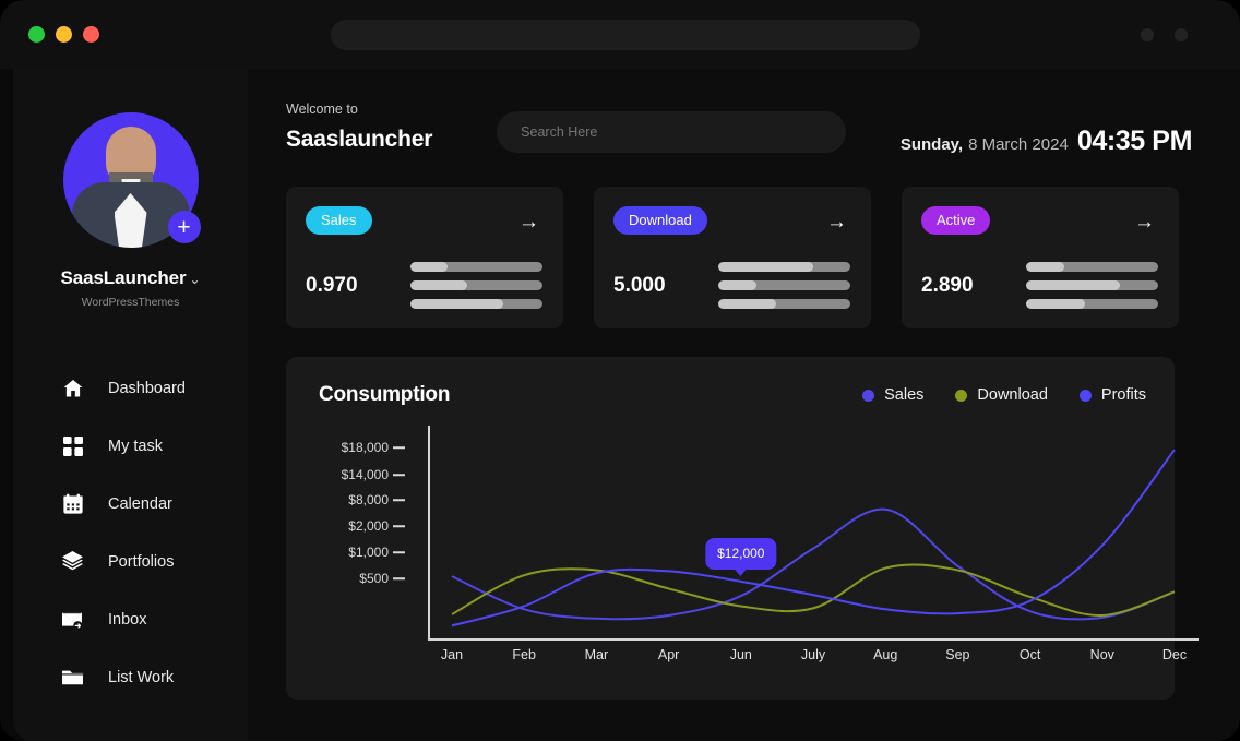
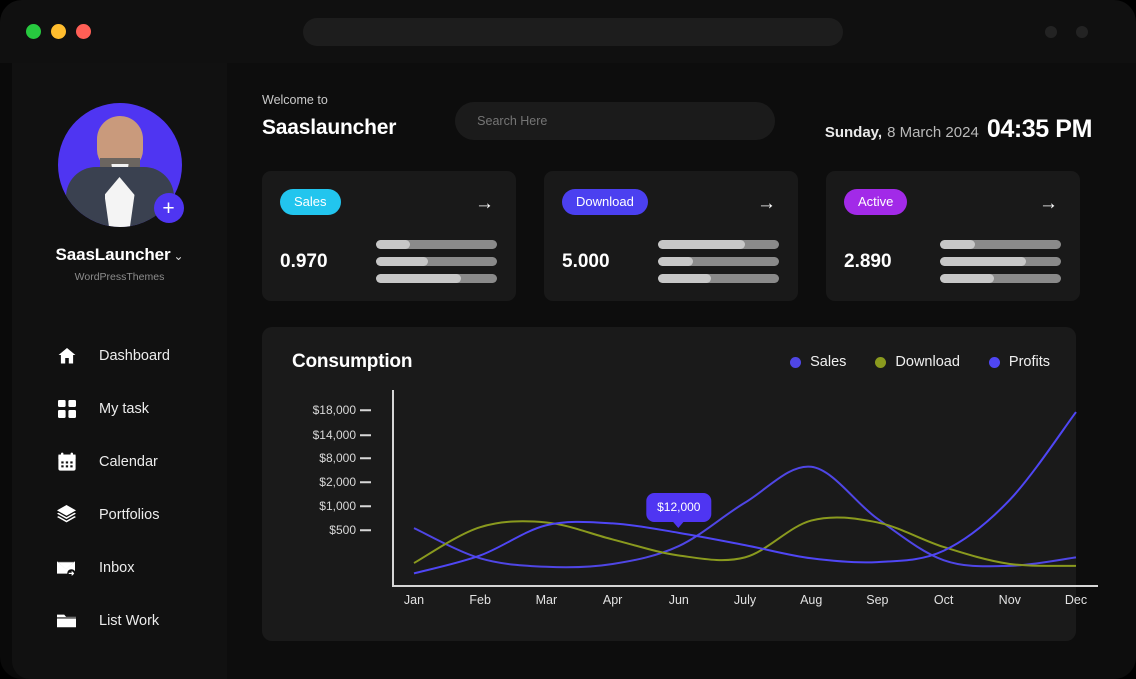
Sales/Dec: $4000 -> $2000
Download/Dec: $4000 -> $2000
